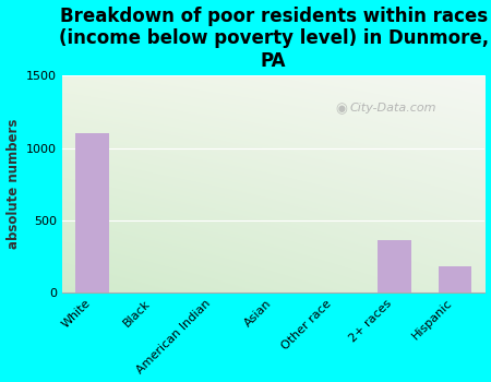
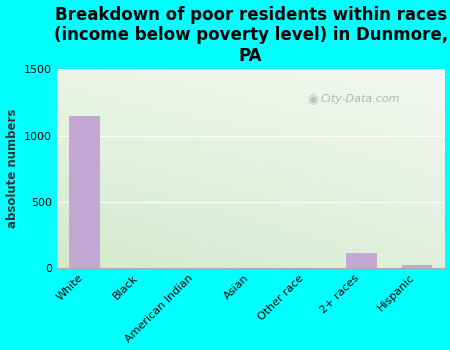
White: 1100 -> 1150
2+ races: 360 -> 110
Hispanic: 180 -> 20
